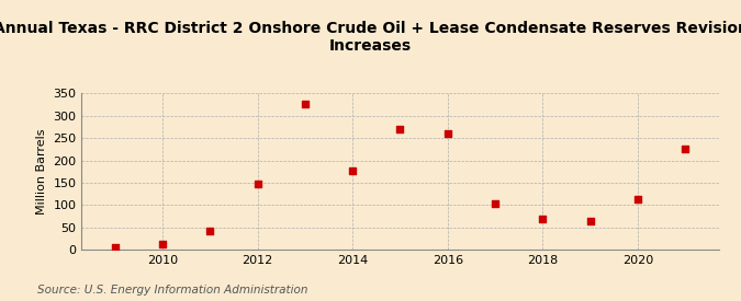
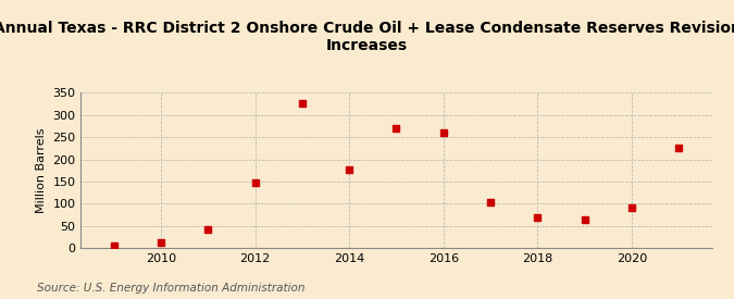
2020: 113 -> 90
